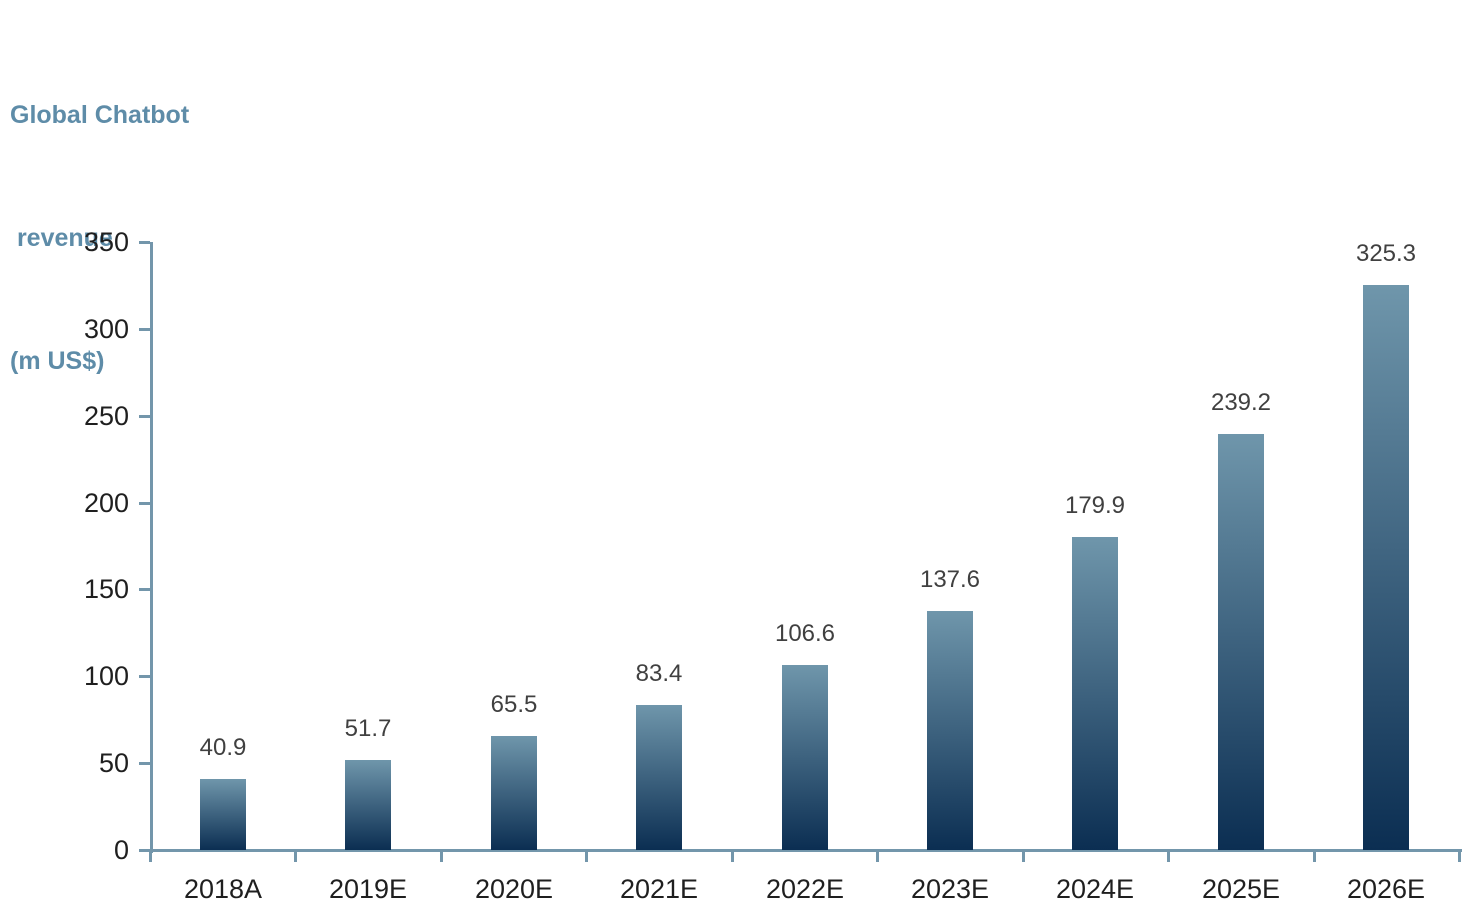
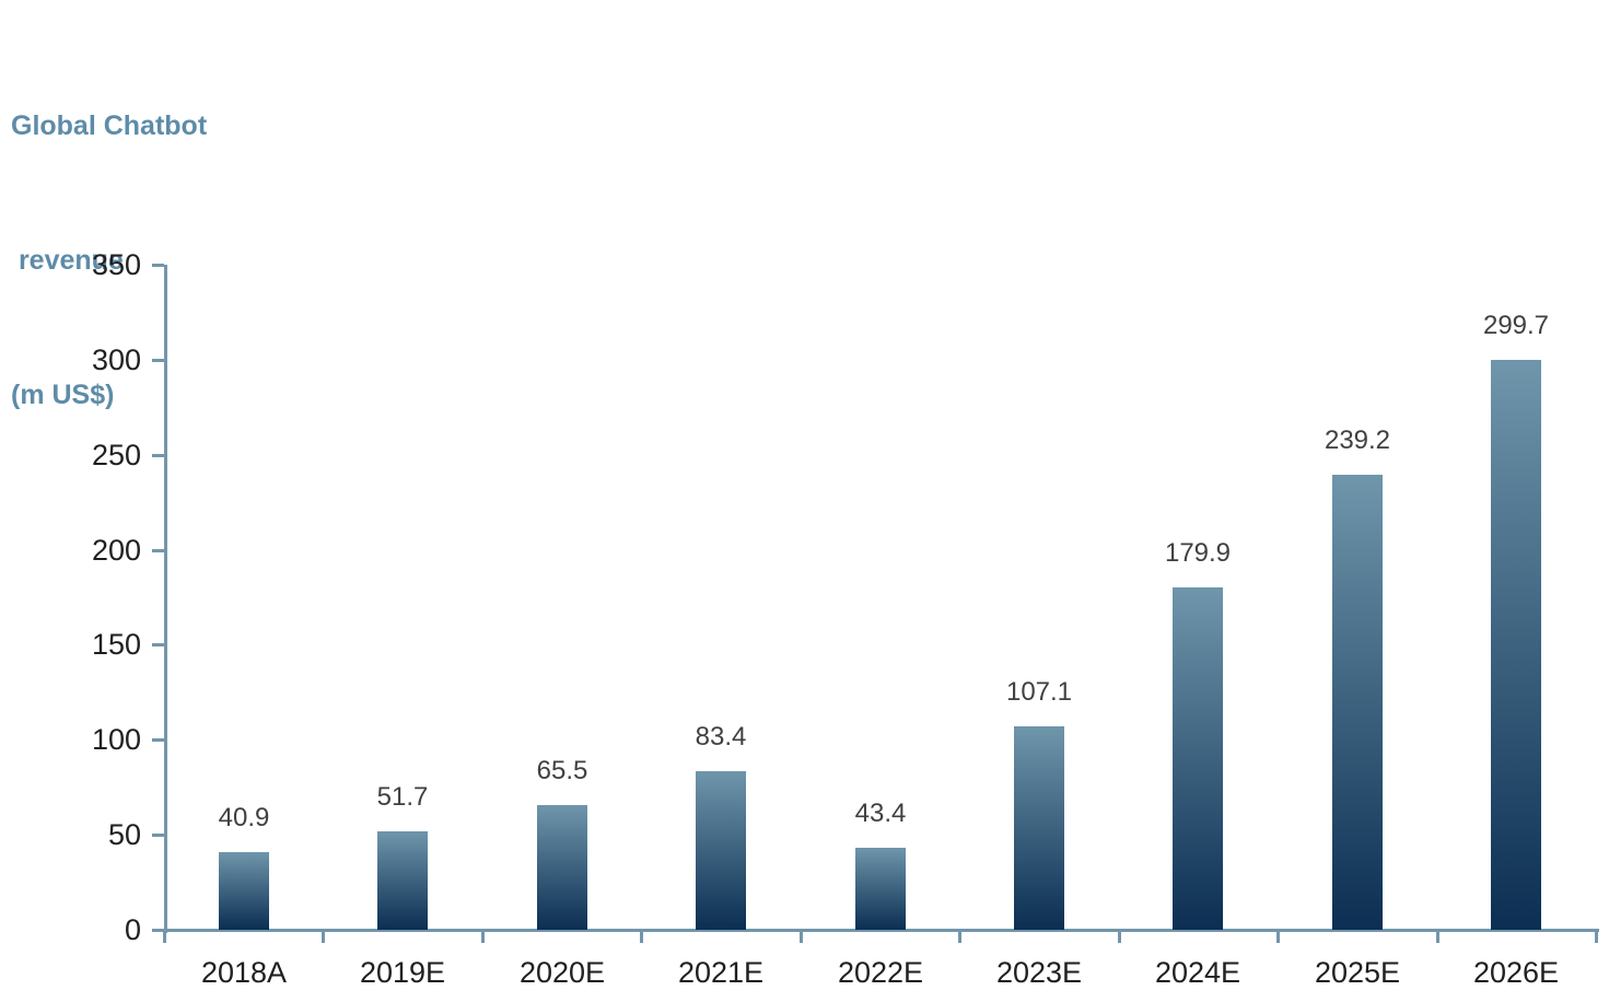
2022E: 106.6 -> 43.4
2023E: 137.6 -> 107.1
2026E: 325.3 -> 299.7
